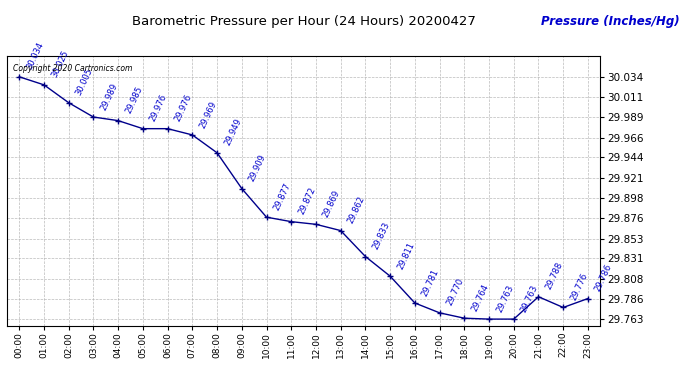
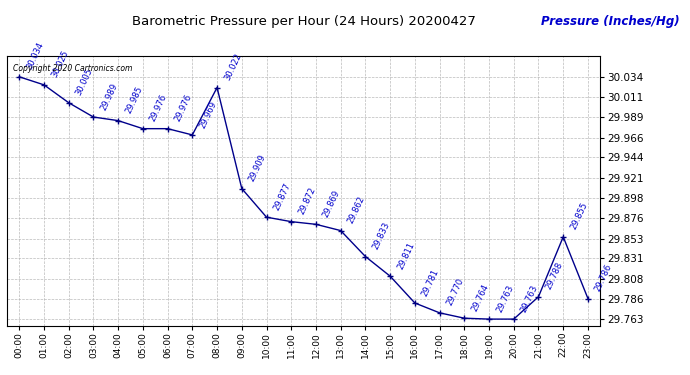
08:00: 29.949 -> 30.022
22:00: 29.776 -> 29.855
